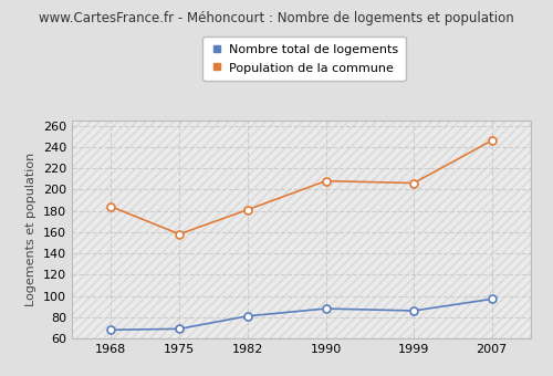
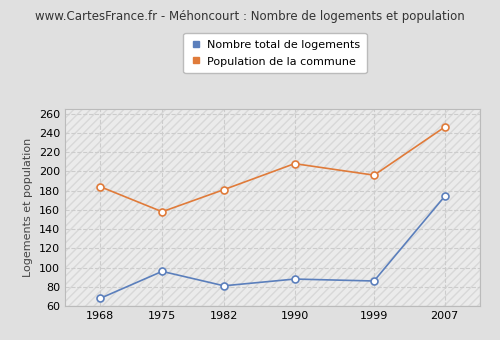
Nombre total de logements/1975: 69 -> 96
Population de la commune/1999: 206 -> 196
Nombre total de logements/2007: 97 -> 174
